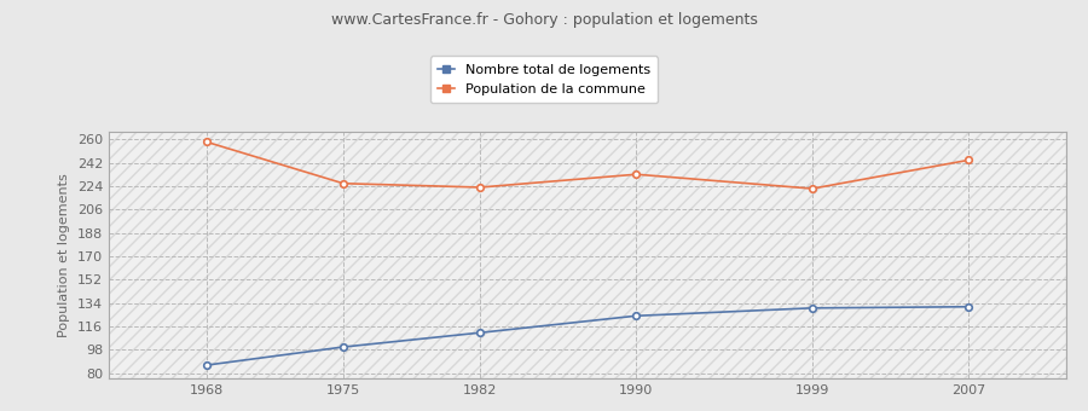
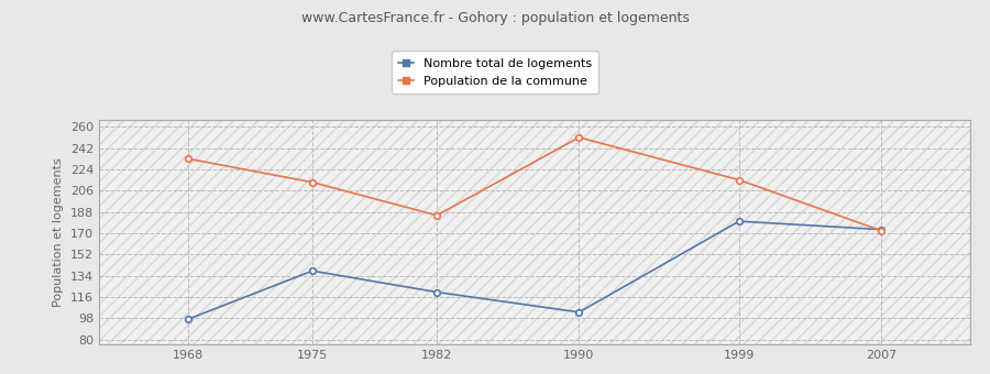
Nombre total de logements/1968: 86 -> 97
Population de la commune/1968: 258 -> 233
Nombre total de logements/1975: 100 -> 138
Population de la commune/1975: 226 -> 213
Nombre total de logements/1982: 111 -> 120
Population de la commune/1982: 223 -> 185
Nombre total de logements/1990: 124 -> 103
Population de la commune/1990: 233 -> 251
Nombre total de logements/1999: 130 -> 180
Population de la commune/1999: 222 -> 215
Nombre total de logements/2007: 131 -> 173
Population de la commune/2007: 244 -> 172
